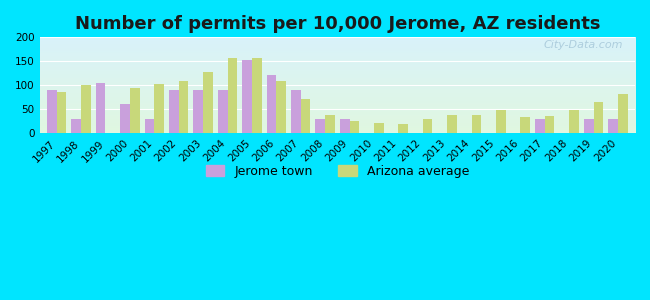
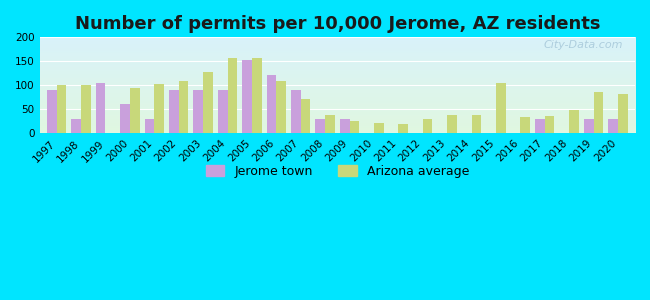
Arizona average/1997: 85 -> 100
Arizona average/2015: 48 -> 105
Arizona average/2019: 65 -> 85
